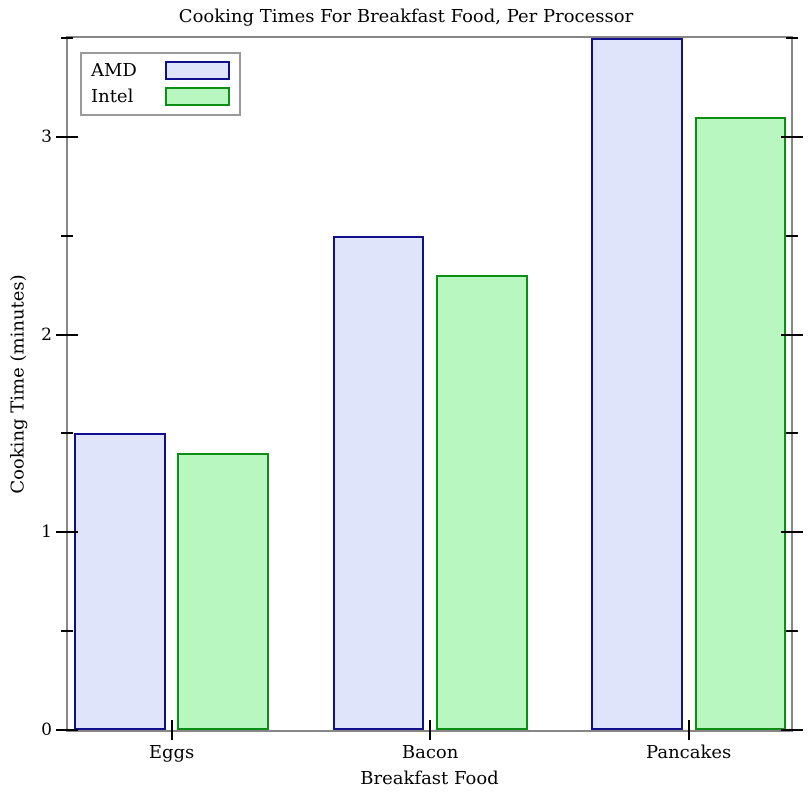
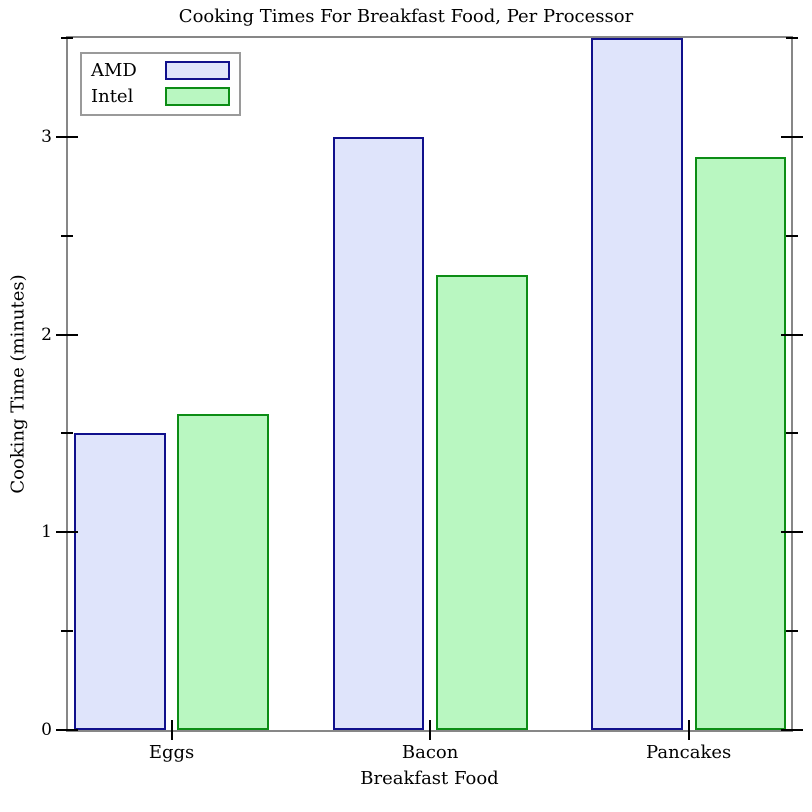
Intel/Eggs: 1.4 -> 1.6
AMD/Bacon: 2.5 -> 3.0
Intel/Pancakes: 3.1 -> 2.9
